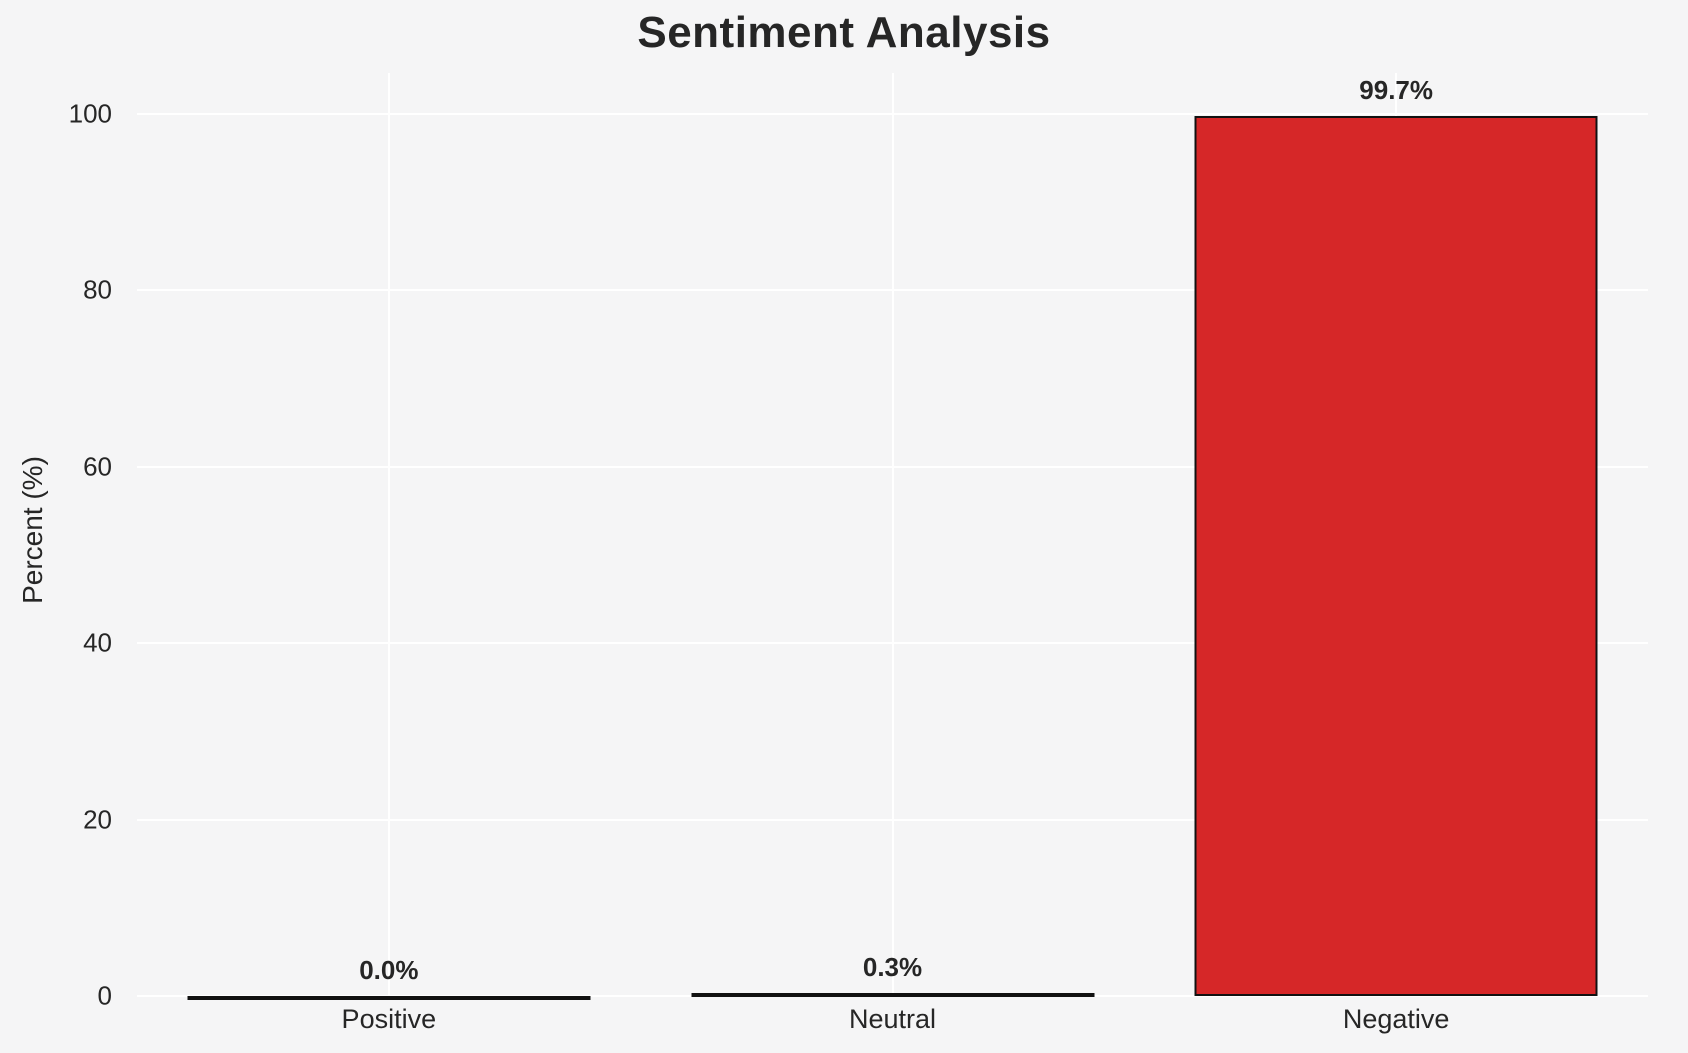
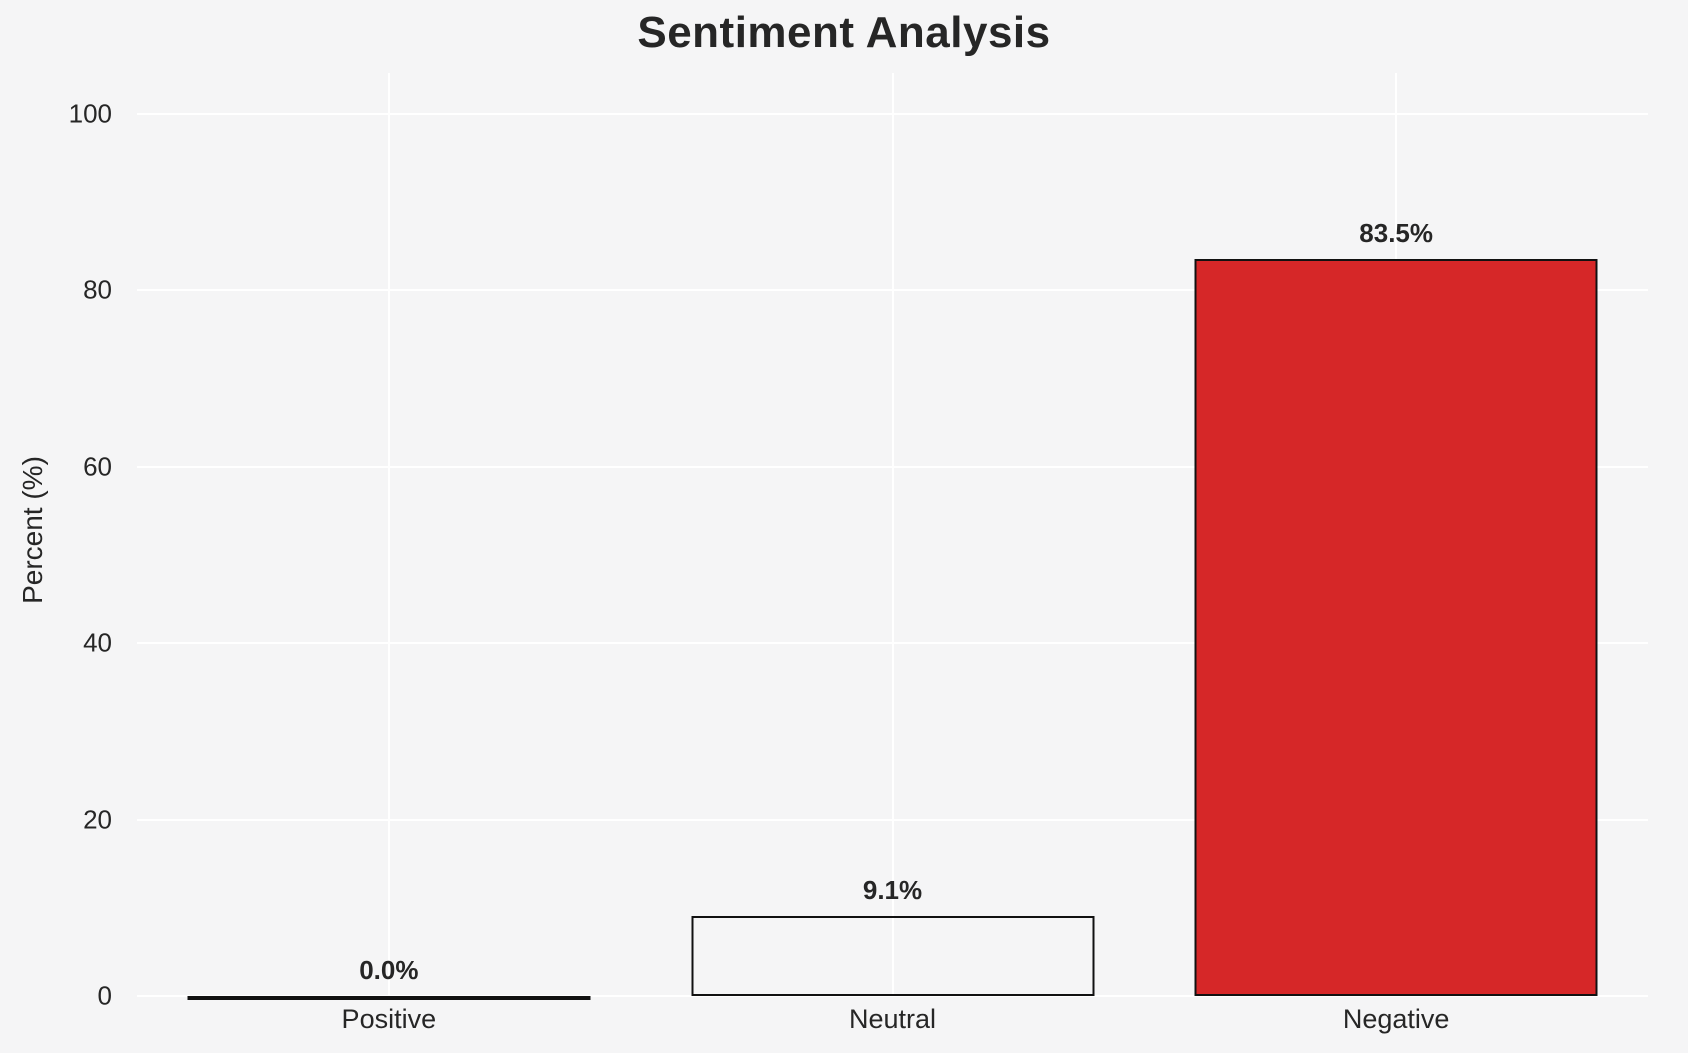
Neutral: 0.3% -> 9.1%
Negative: 99.7% -> 83.5%
